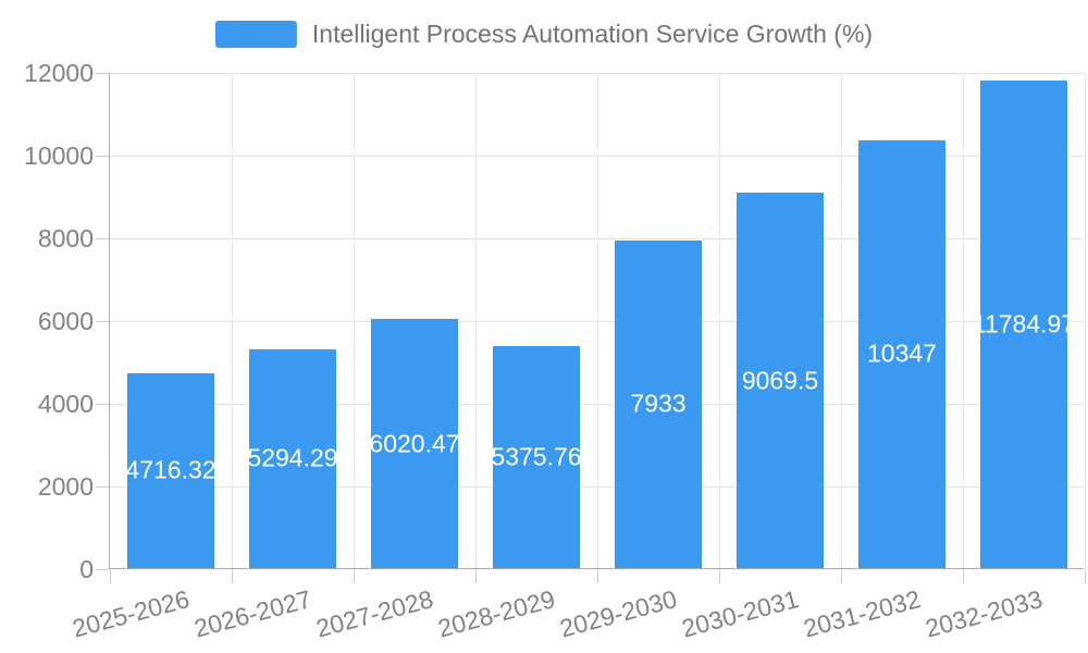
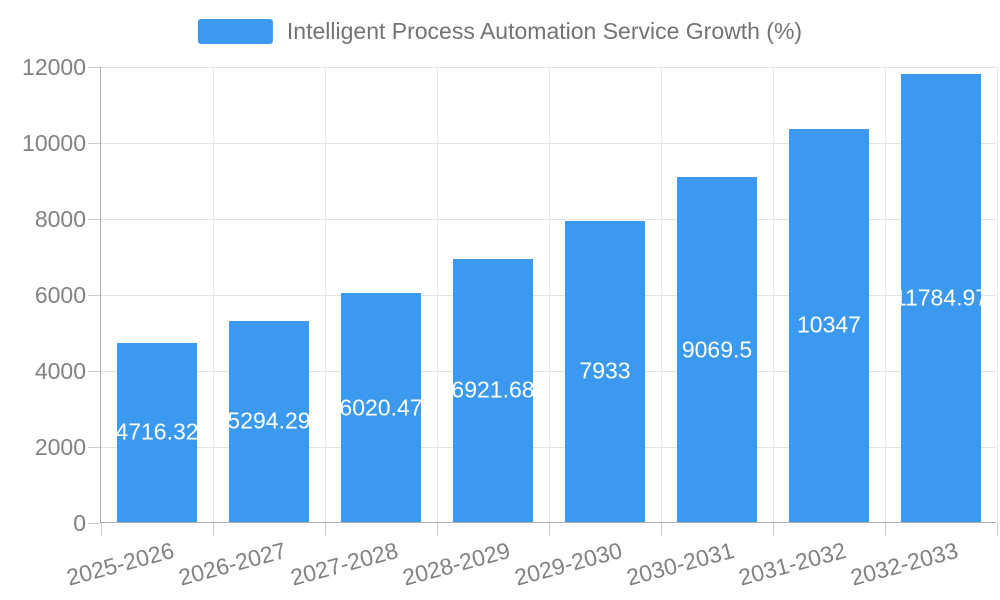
2028-2029: 5375.76 -> 6921.68
